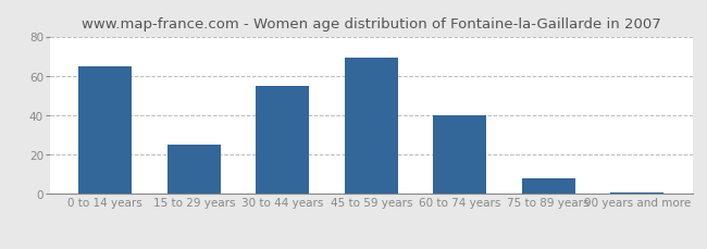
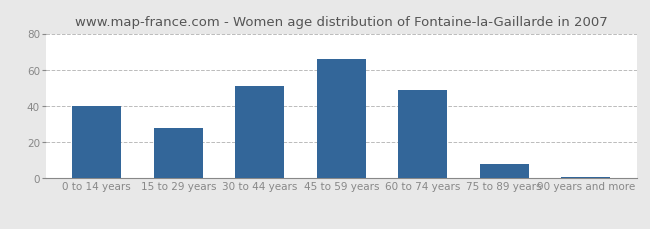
0 to 14 years: 65 -> 40
15 to 29 years: 25 -> 28
30 to 44 years: 55 -> 51
45 to 59 years: 69 -> 66
60 to 74 years: 40 -> 49
